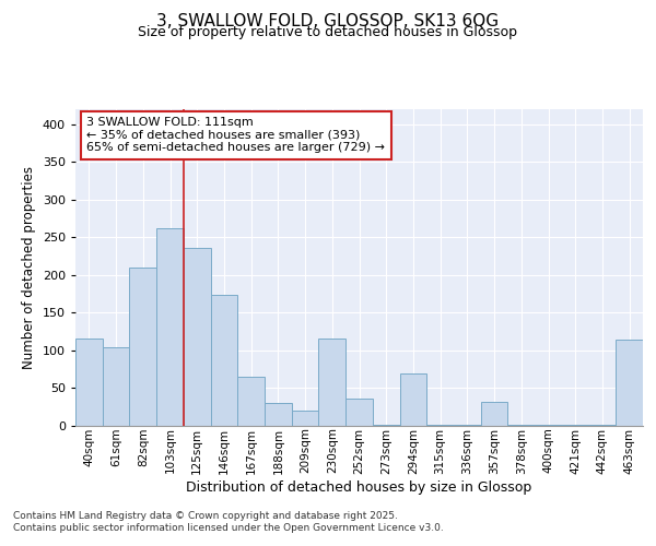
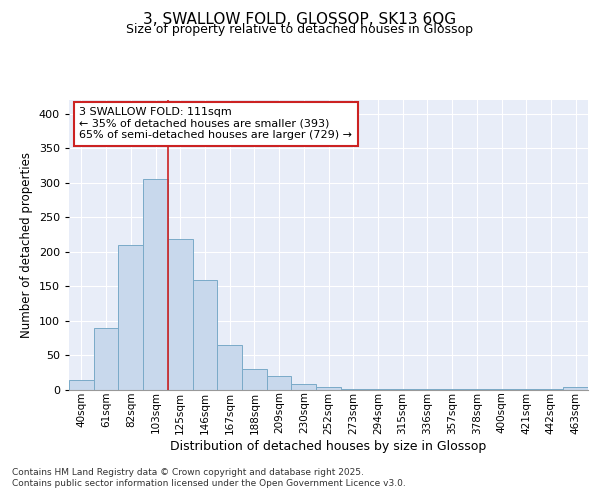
40sqm: 116 -> 15
61sqm: 104 -> 90
103sqm: 262 -> 305
125sqm: 236 -> 218
146sqm: 174 -> 160
230sqm: 116 -> 8
252sqm: 36 -> 4
294sqm: 70 -> 2
357sqm: 32 -> 1
463sqm: 114 -> 4
